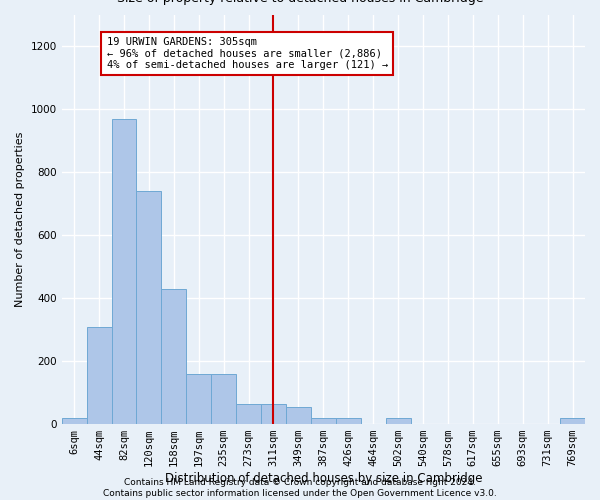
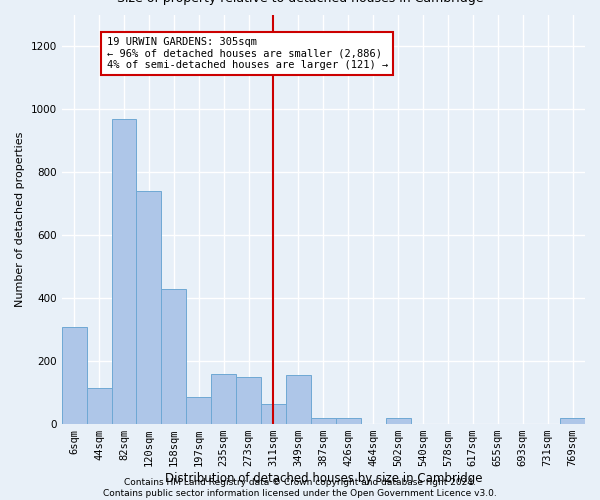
6sqm: 20 -> 310
44sqm: 310 -> 115
197sqm: 160 -> 85
273sqm: 65 -> 150
349sqm: 55 -> 155
